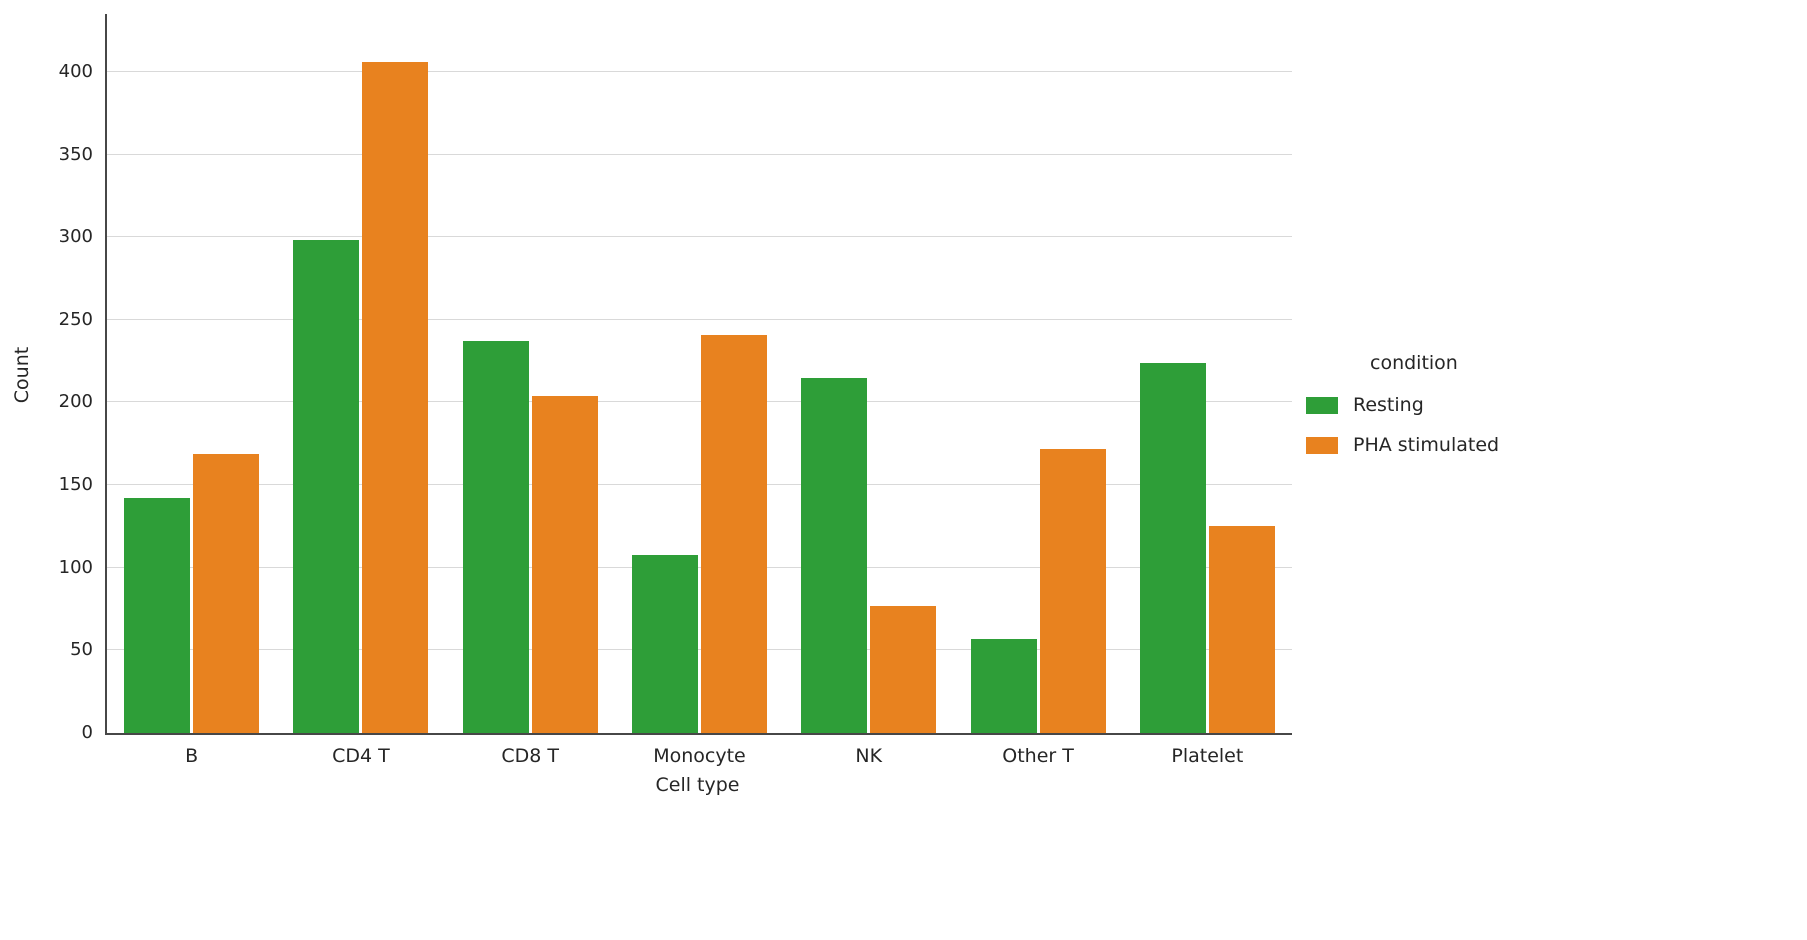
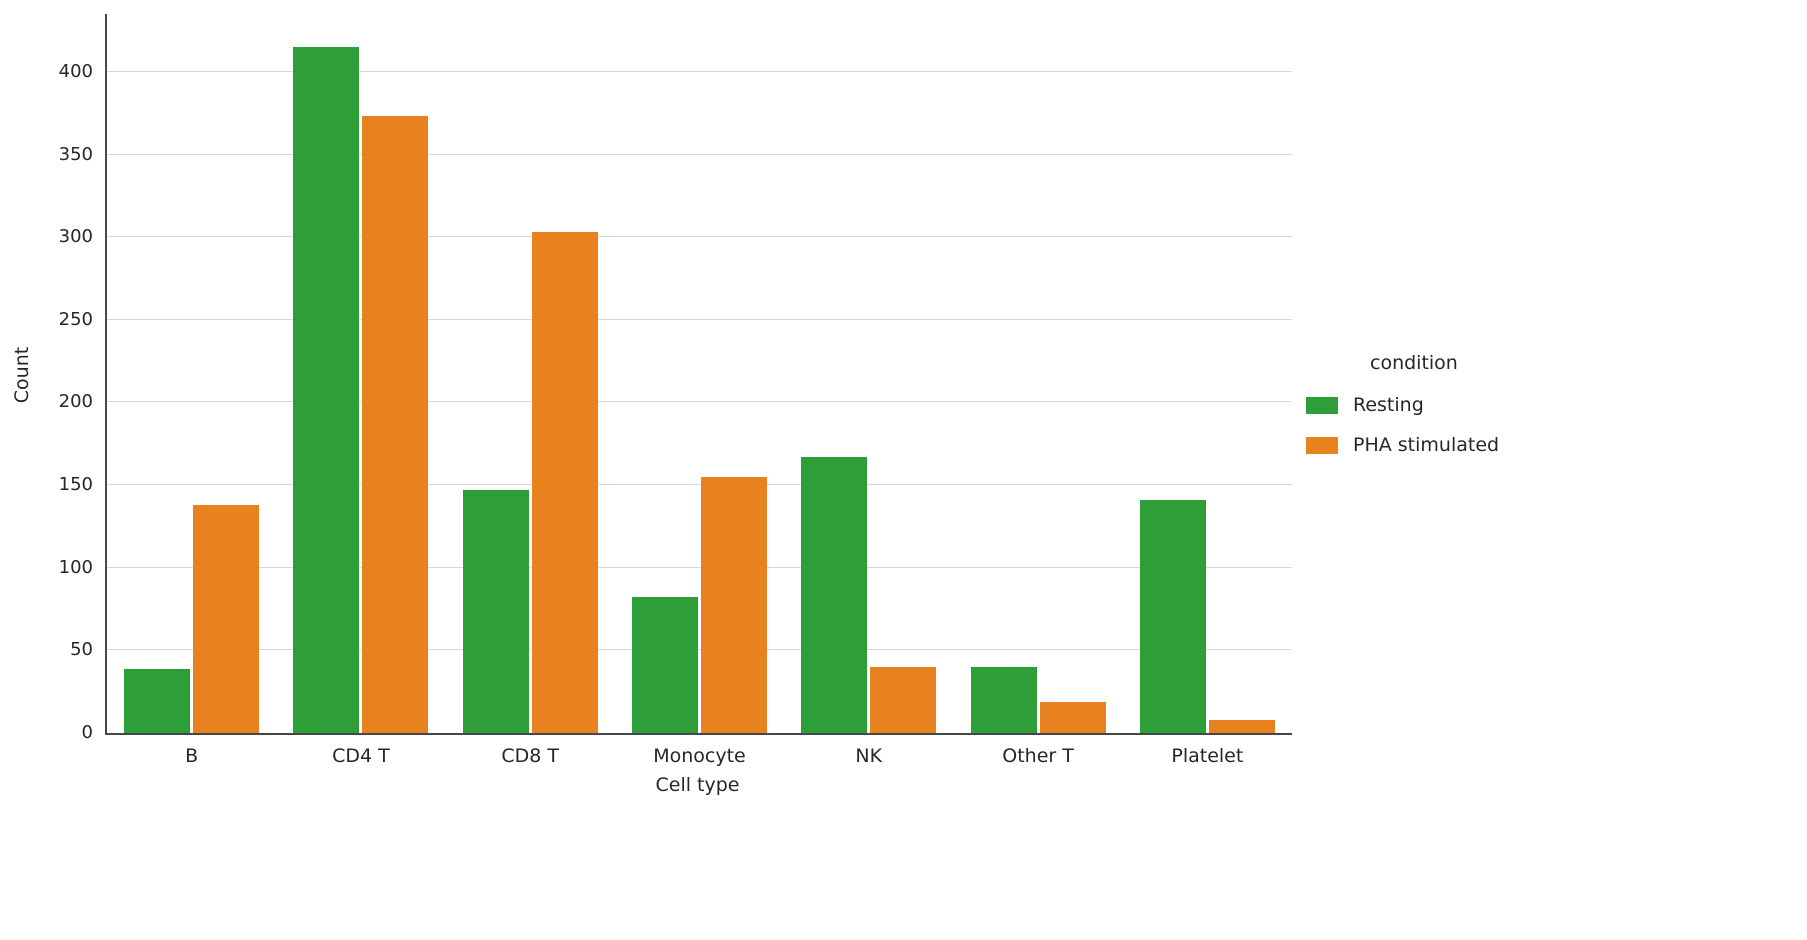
Resting/B: 142 -> 39
PHA stimulated/B: 169 -> 138
Resting/CD4 T: 298 -> 415
PHA stimulated/CD4 T: 406 -> 373
Resting/CD8 T: 237 -> 147
PHA stimulated/CD8 T: 204 -> 303
Resting/Monocyte: 108 -> 82
PHA stimulated/Monocyte: 241 -> 155
Resting/NK: 215 -> 167
PHA stimulated/NK: 77 -> 40
Resting/Other T: 57 -> 40
PHA stimulated/Other T: 172 -> 19
Resting/Platelet: 224 -> 141
PHA stimulated/Platelet: 125 -> 8
